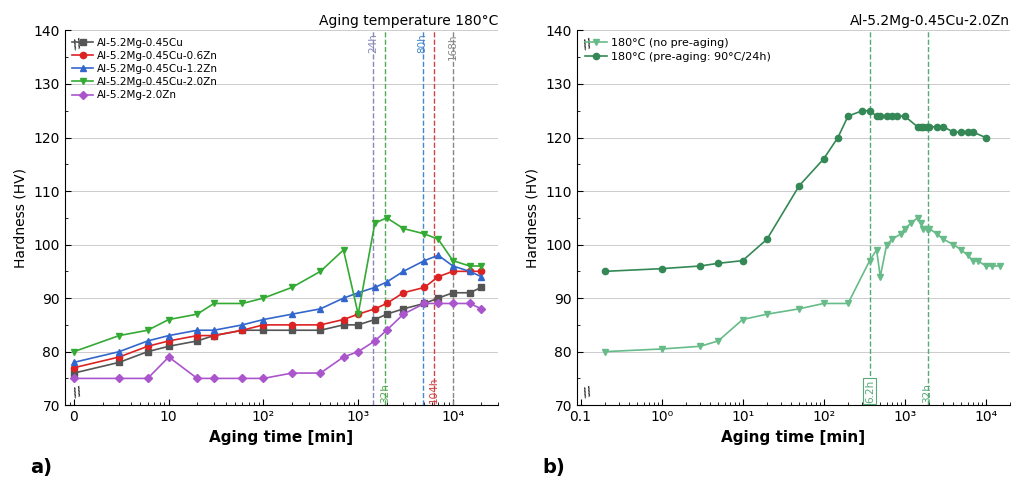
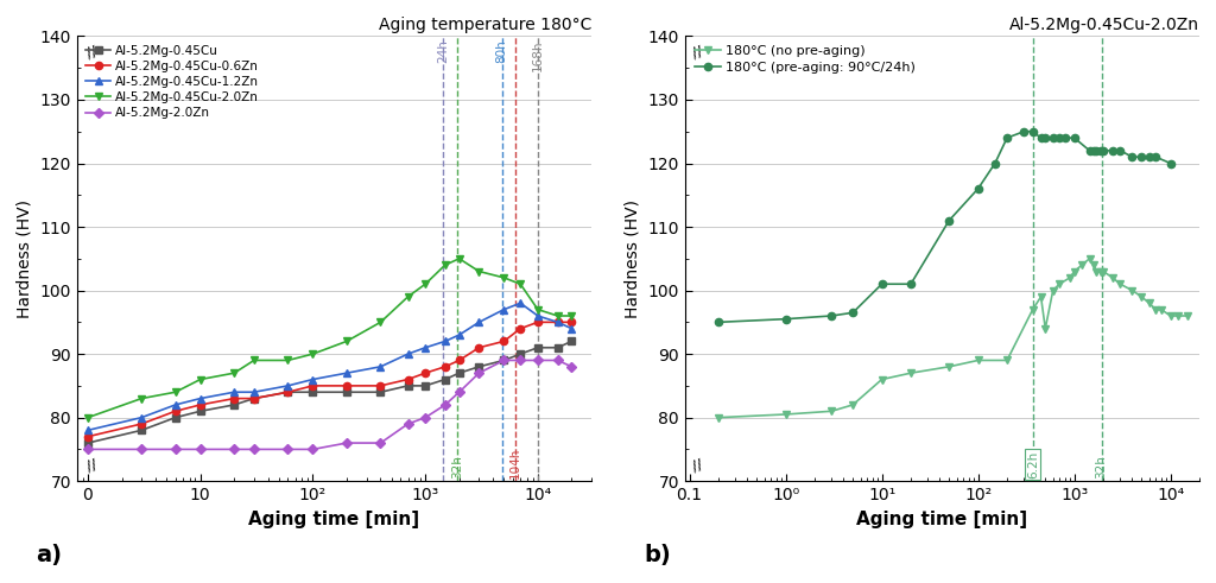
Aging temperature 180°C/Al-5.2Mg-2.0Zn/10: 79 -> 75
Aging temperature 180°C/Al-5.2Mg-0.45Cu-2.0Zn/10³: 87 -> 101
Al-5.2Mg-0.45Cu-2.0Zn/180°C (pre-aging: 90°C/24h)/10¹: 97.0 -> 101.0
